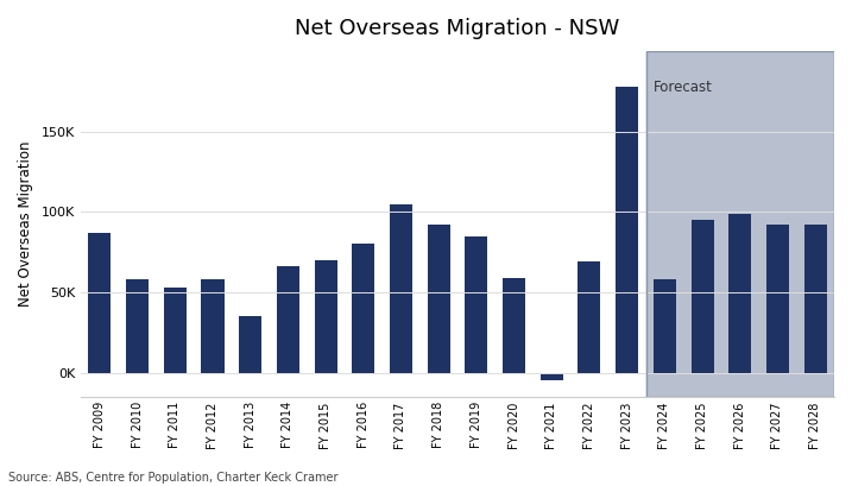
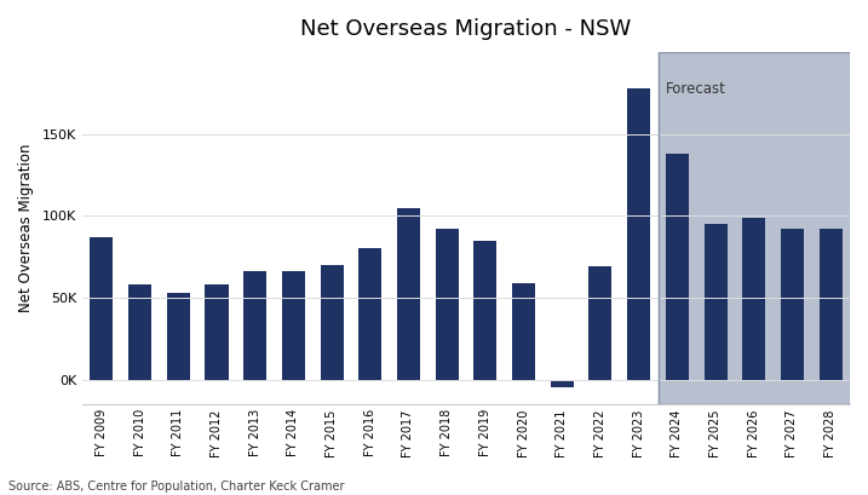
FY 2013: 35K -> 66K
FY 2024: 58K -> 138K
